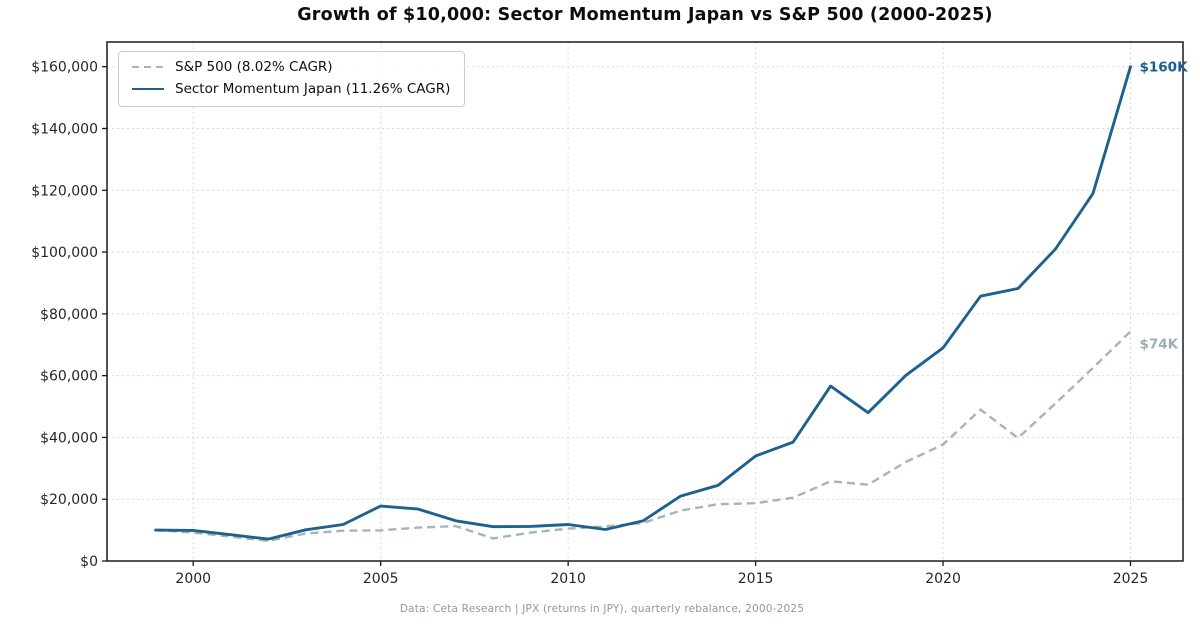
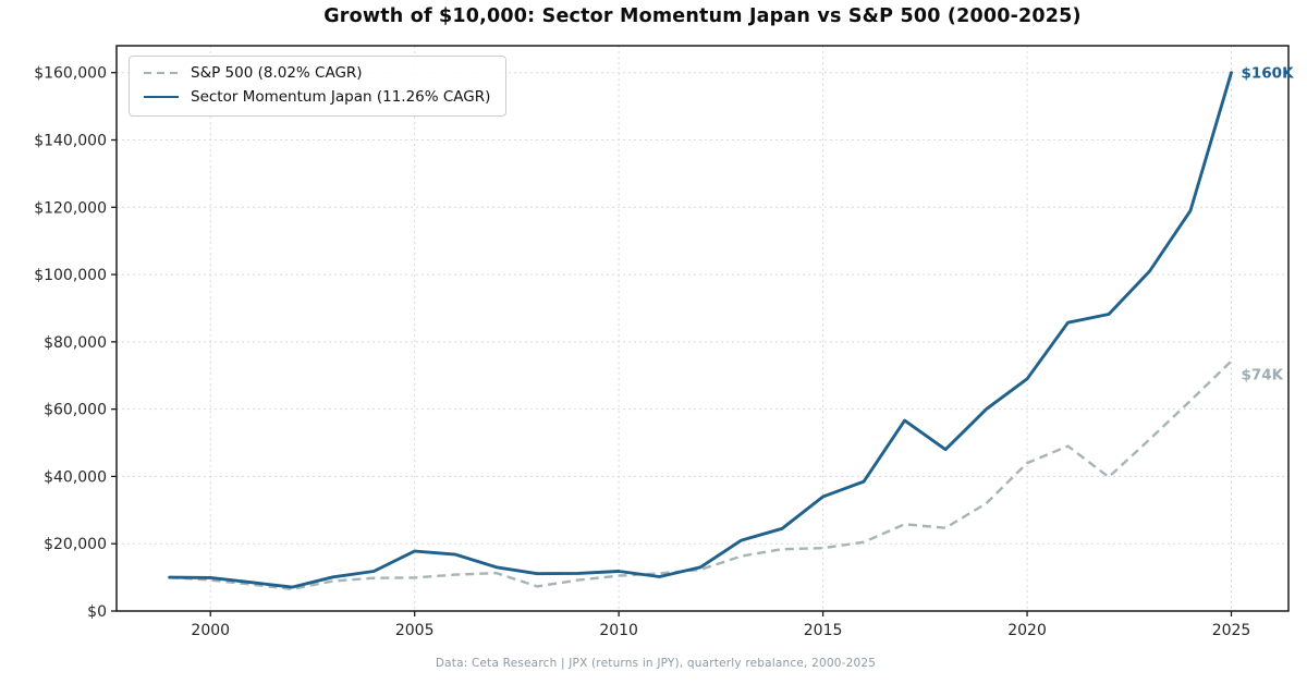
S&P 500 (8.02% CAGR)/2020: $38000 -> $44000
